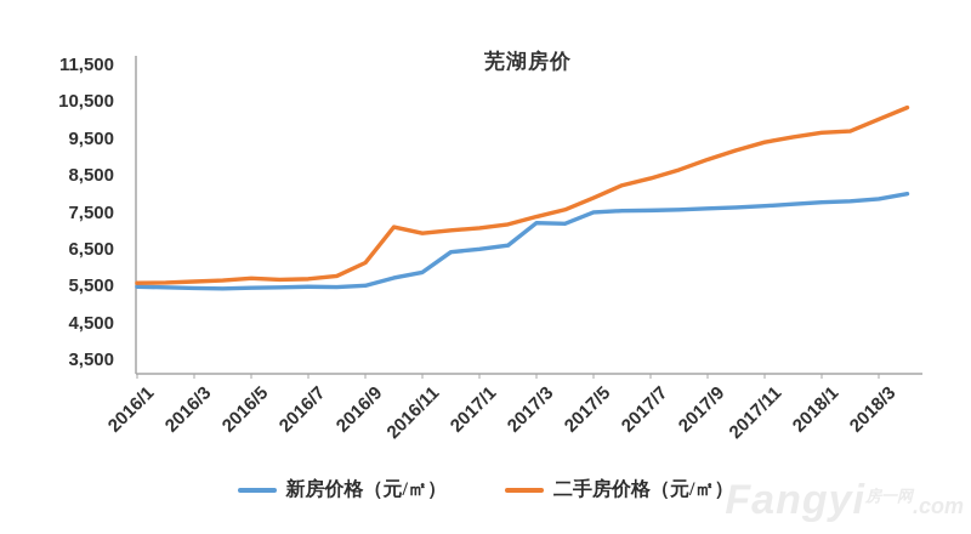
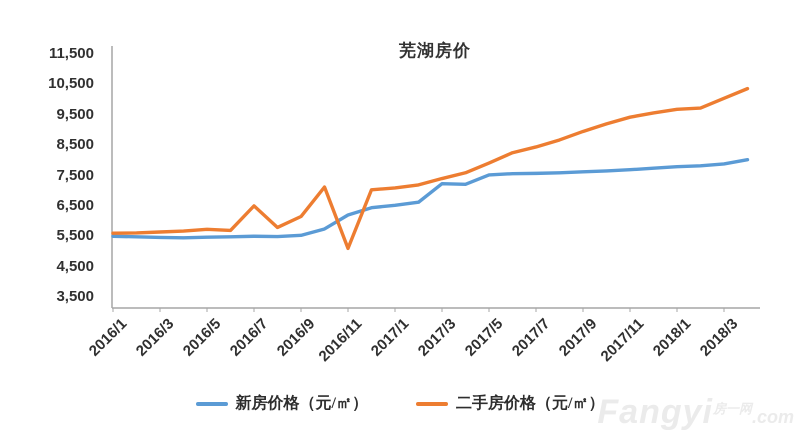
二手房价格（元/㎡）/2016/7: 5700 -> 6500
新房价格（元/㎡）/2016/11: 5900 -> 6200
二手房价格（元/㎡）/2016/11: 7000 -> 5100
